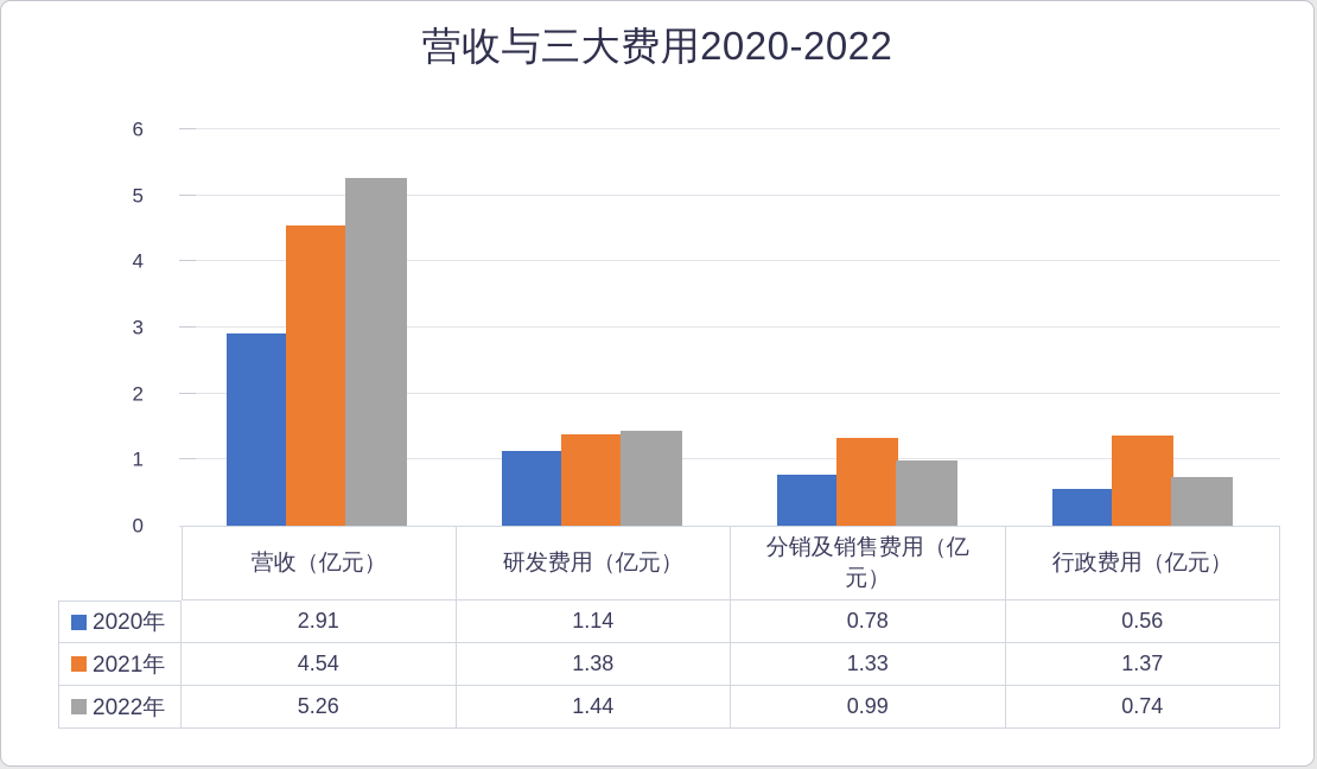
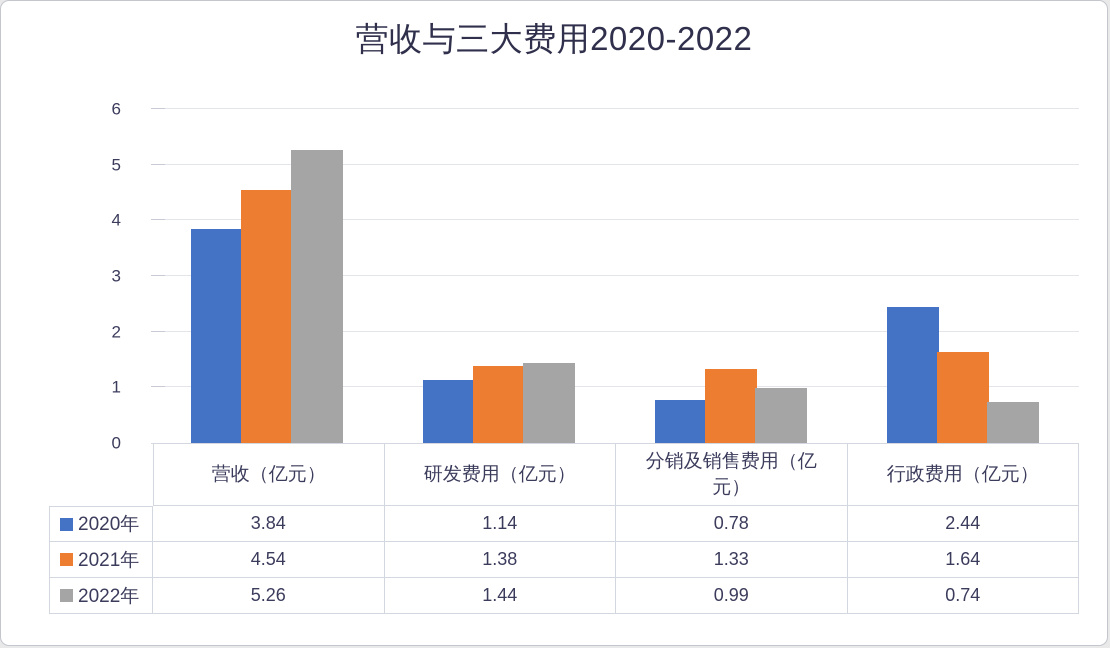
2020年/营收（亿元）: 2.91 -> 3.84
2020年/行政费用（亿元）: 0.56 -> 2.44
2021年/行政费用（亿元）: 1.37 -> 1.64
